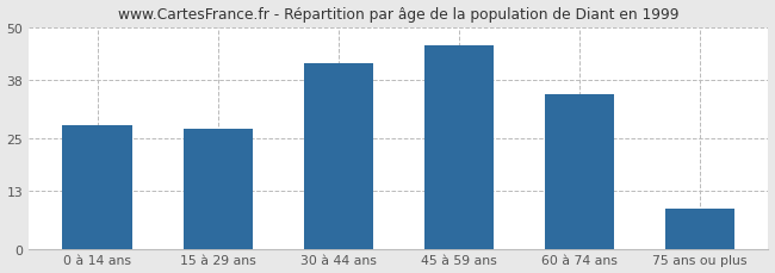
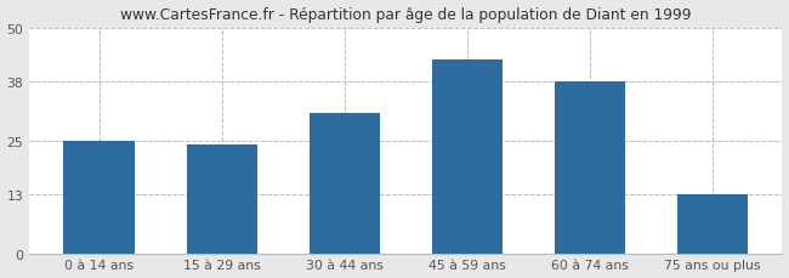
0 à 14 ans: 28 -> 25
15 à 29 ans: 27 -> 24
30 à 44 ans: 42 -> 31
45 à 59 ans: 46 -> 43
60 à 74 ans: 35 -> 38
75 ans ou plus: 9 -> 13
